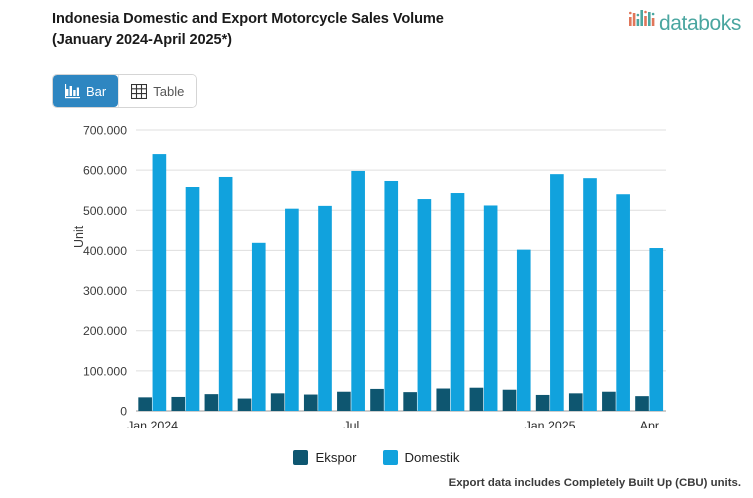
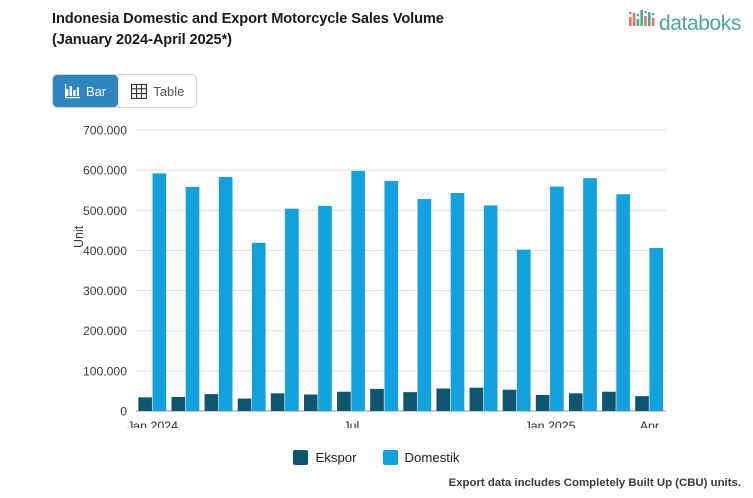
Domestik/Jan 2024: 640000 -> 590000
Domestik/Jan 2025: 590000 -> 560000
